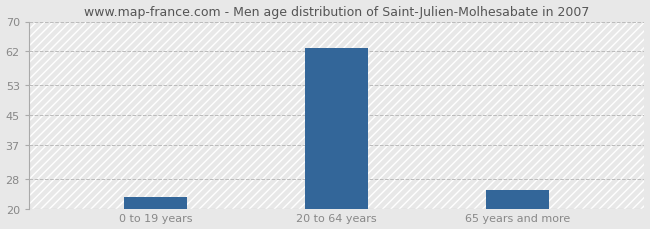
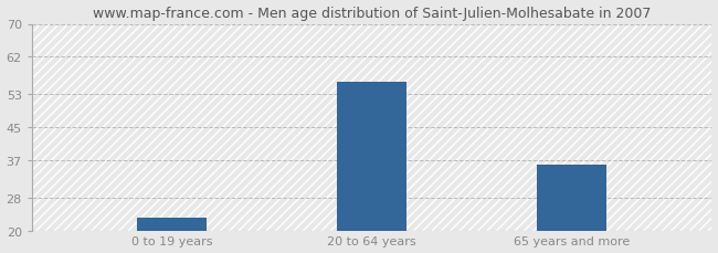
20 to 64 years: 63 -> 56
65 years and more: 25 -> 36
